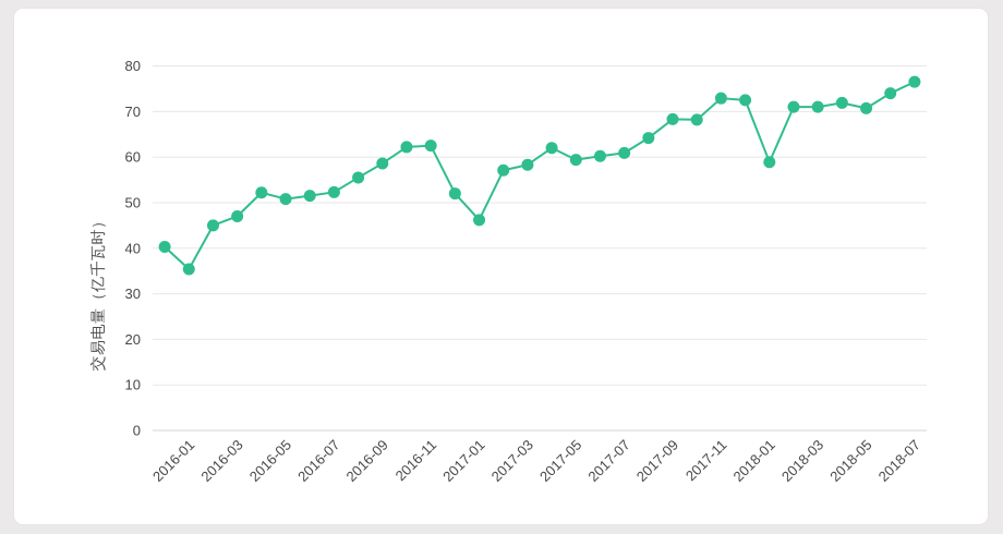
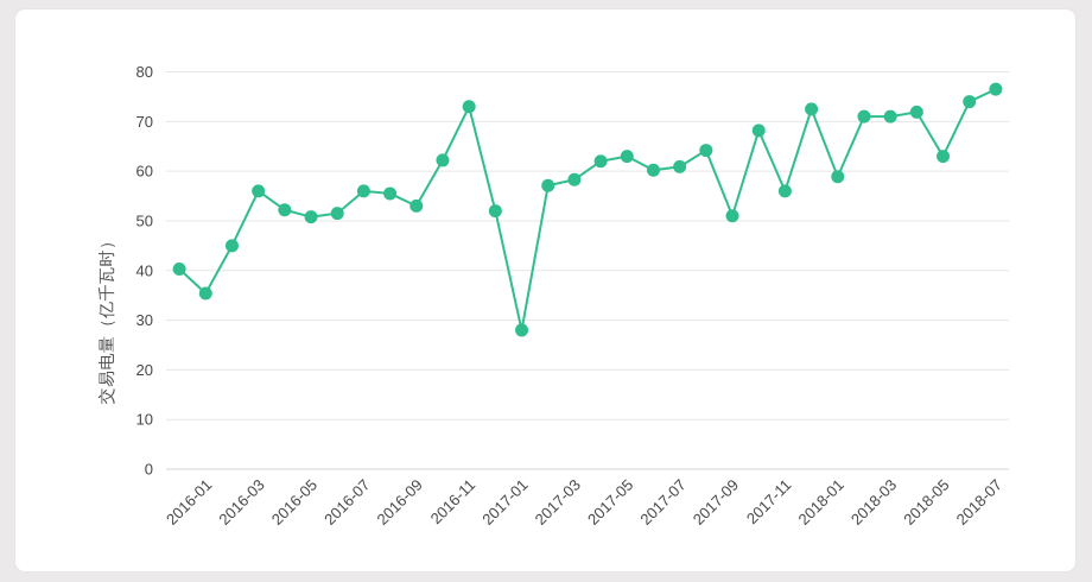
2016-03: 47 -> 56
2016-07: 52 -> 56
2016-09: 59 -> 53
2016-11: 62 -> 73
2017-01: 46 -> 28
2017-05: 59 -> 63
2017-09: 68 -> 51
2017-11: 73 -> 56
2018-05: 71 -> 63
